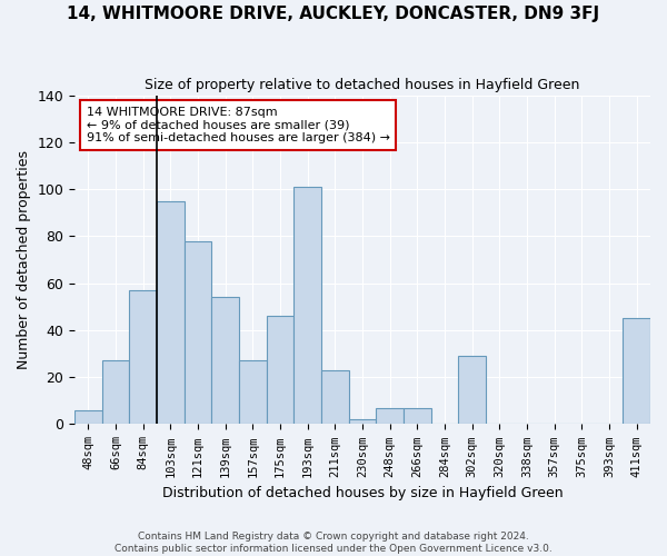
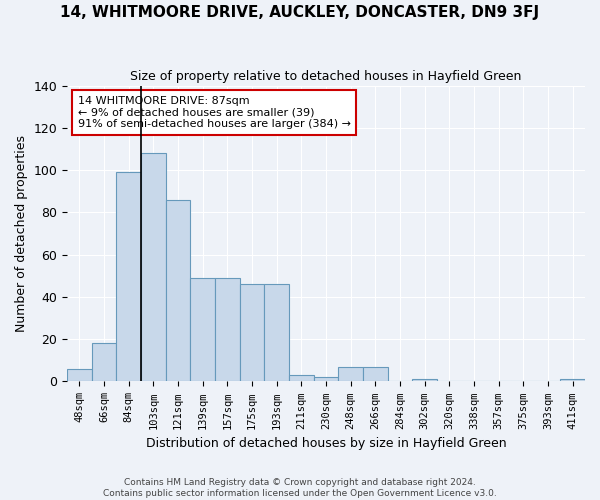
66sqm: 27 -> 18
84sqm: 57 -> 99
103sqm: 95 -> 108
121sqm: 78 -> 86
139sqm: 54 -> 49
157sqm: 27 -> 49
193sqm: 101 -> 46
211sqm: 23 -> 3
302sqm: 29 -> 1
411sqm: 45 -> 1
